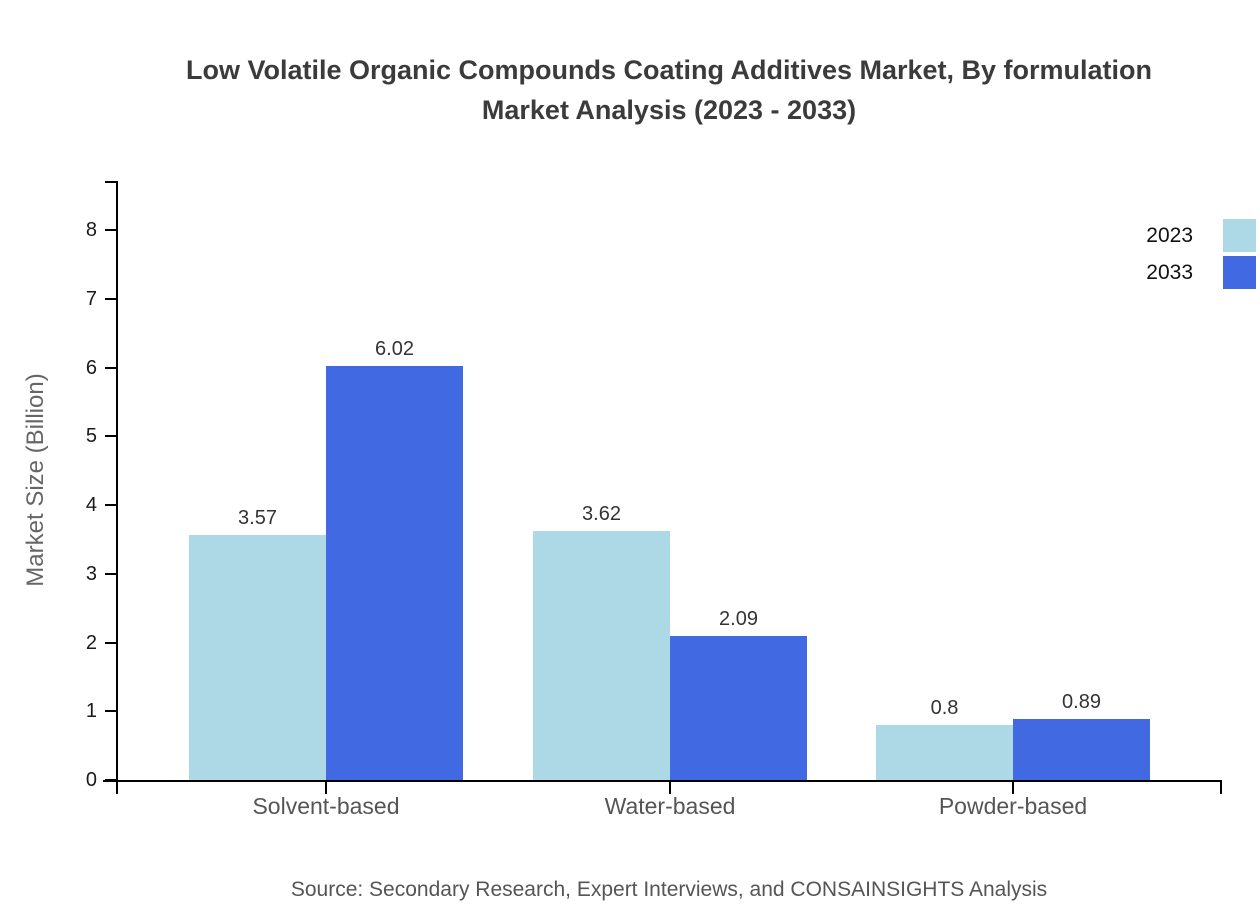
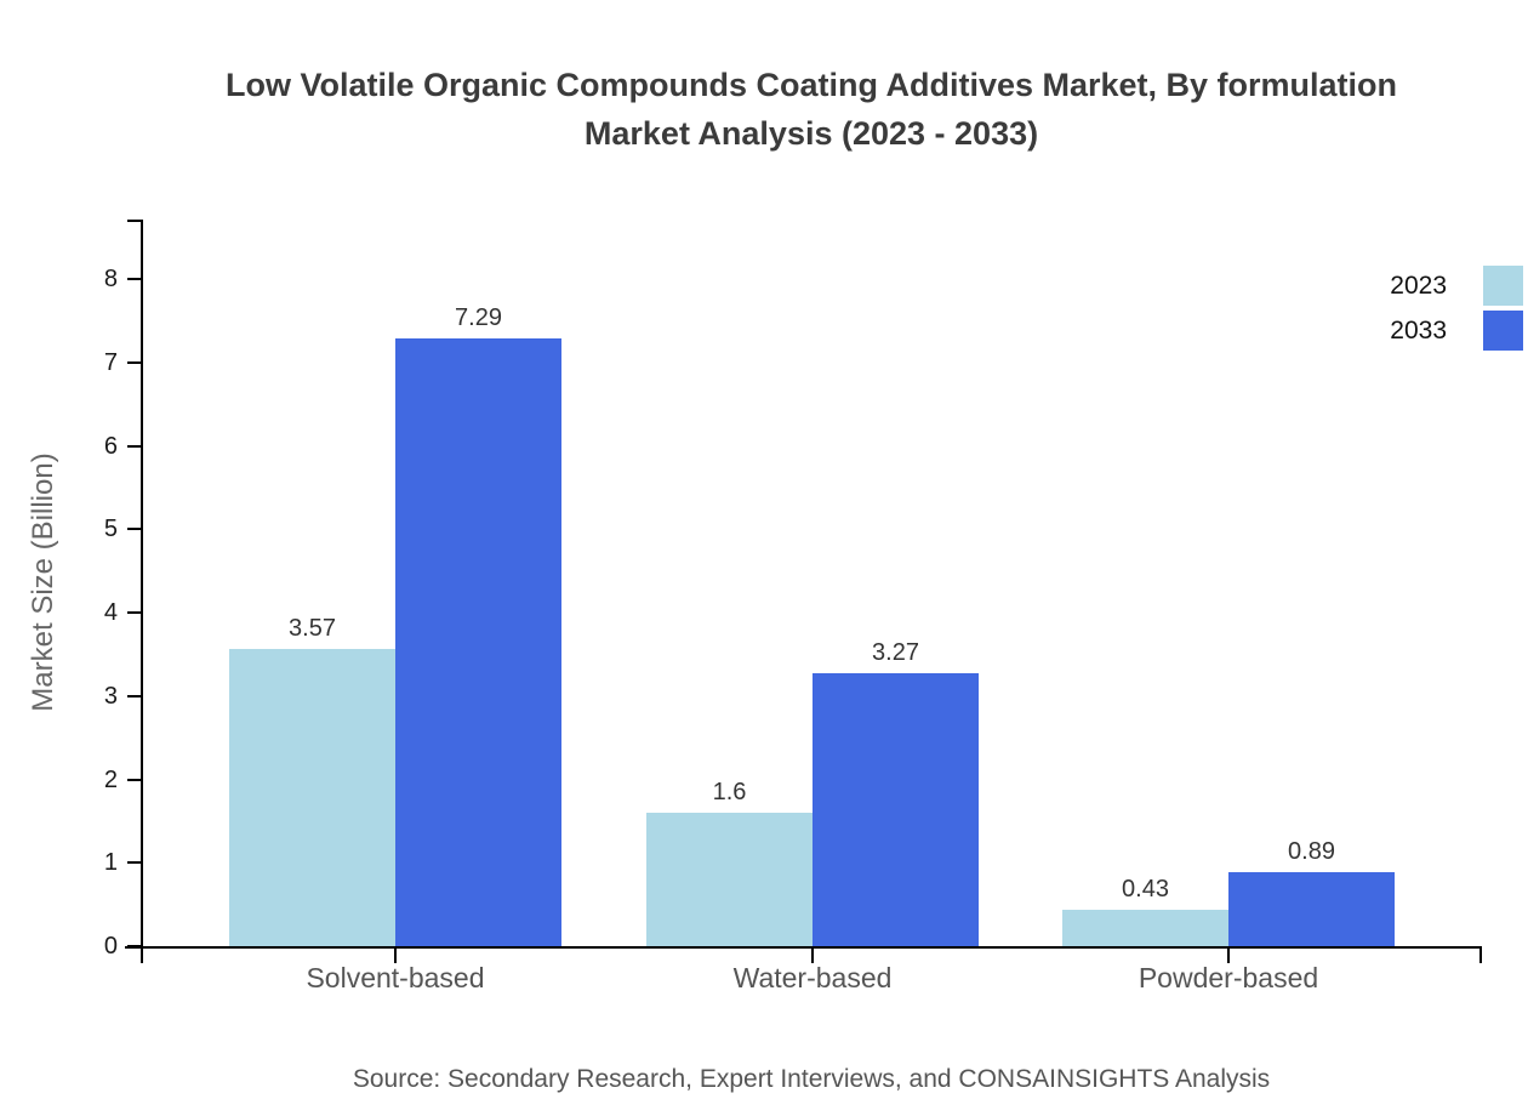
2033/Solvent-based: 6.02 -> 7.29
2023/Water-based: 3.62 -> 1.6
2033/Water-based: 2.09 -> 3.27
2023/Powder-based: 0.8 -> 0.43
